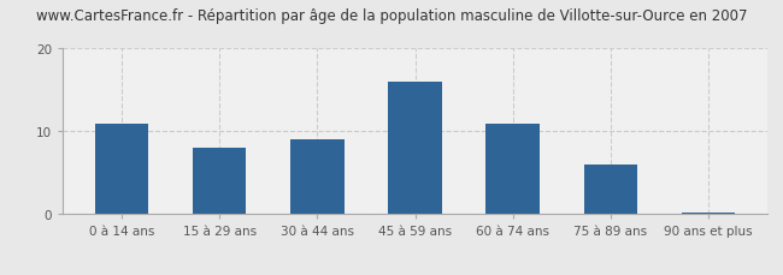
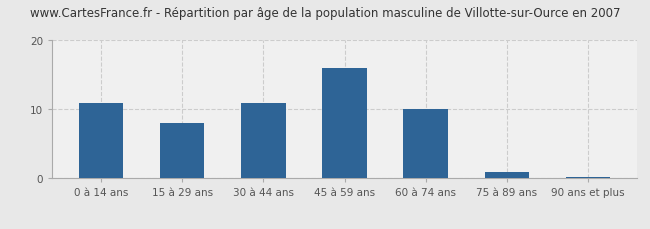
30 à 44 ans: 9.0 -> 11.0
60 à 74 ans: 11.0 -> 10.0
75 à 89 ans: 6.0 -> 1.0
